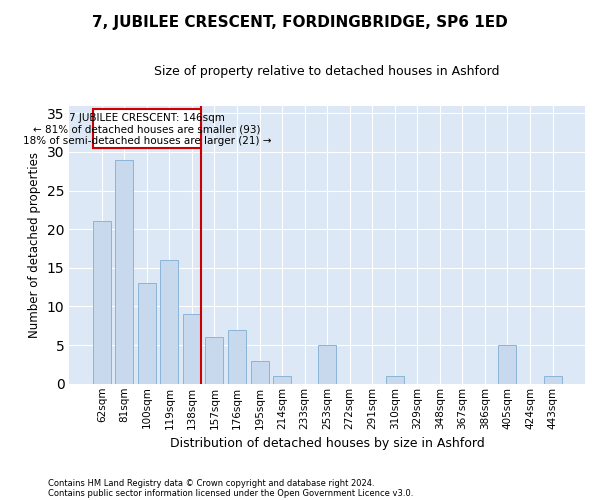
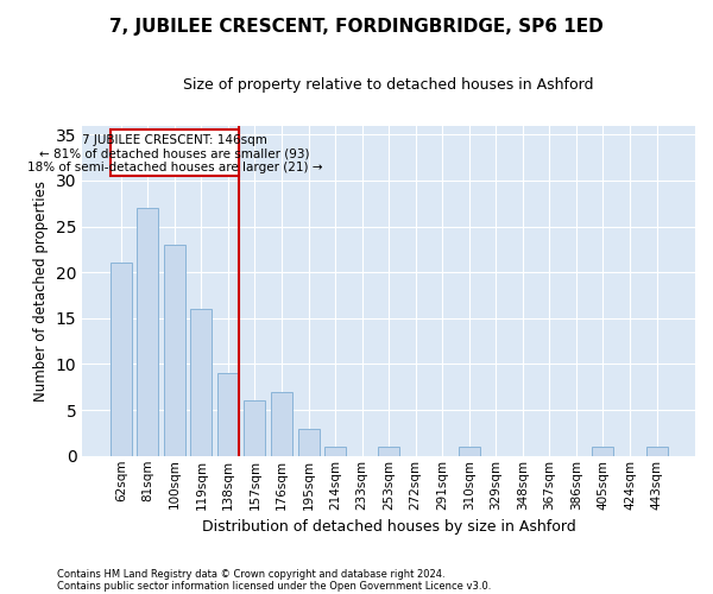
81sqm: 29 -> 27
100sqm: 13 -> 23
253sqm: 5 -> 1
405sqm: 5 -> 1
